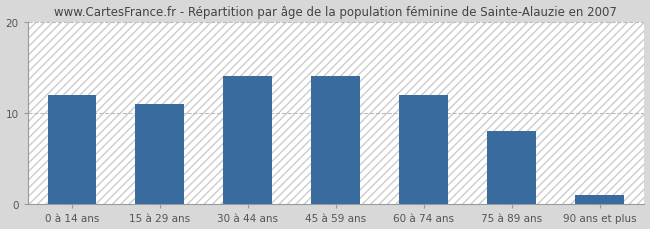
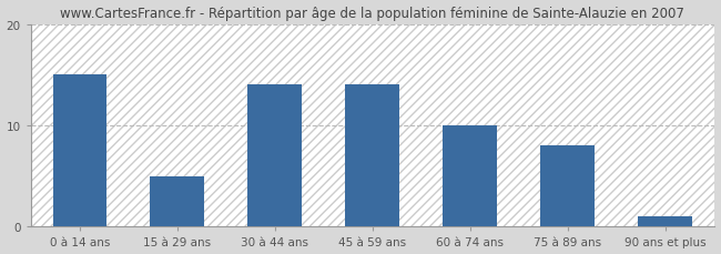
0 à 14 ans: 12 -> 15
15 à 29 ans: 11 -> 5
60 à 74 ans: 12 -> 10
